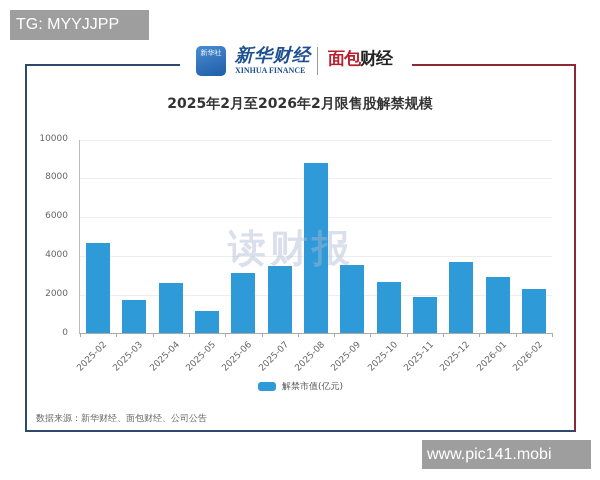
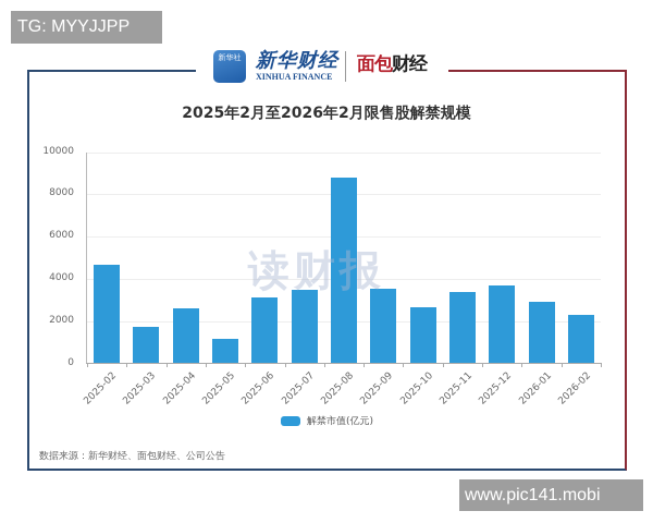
2025-11: 1900 -> 3400
